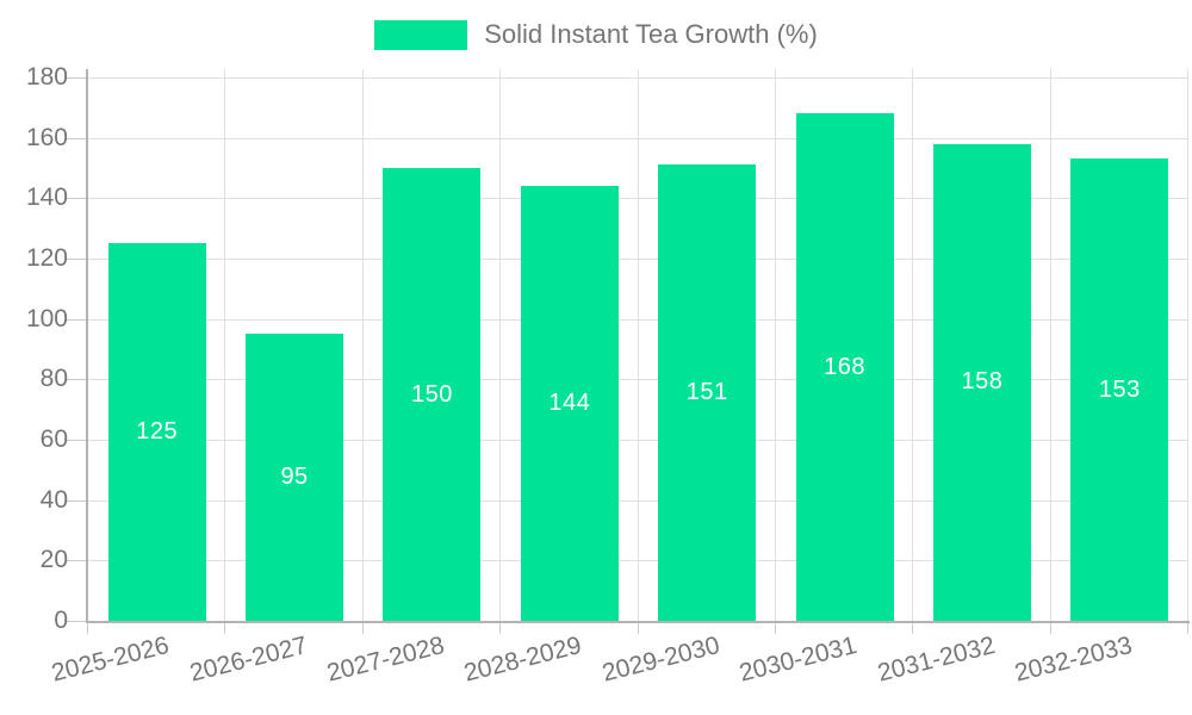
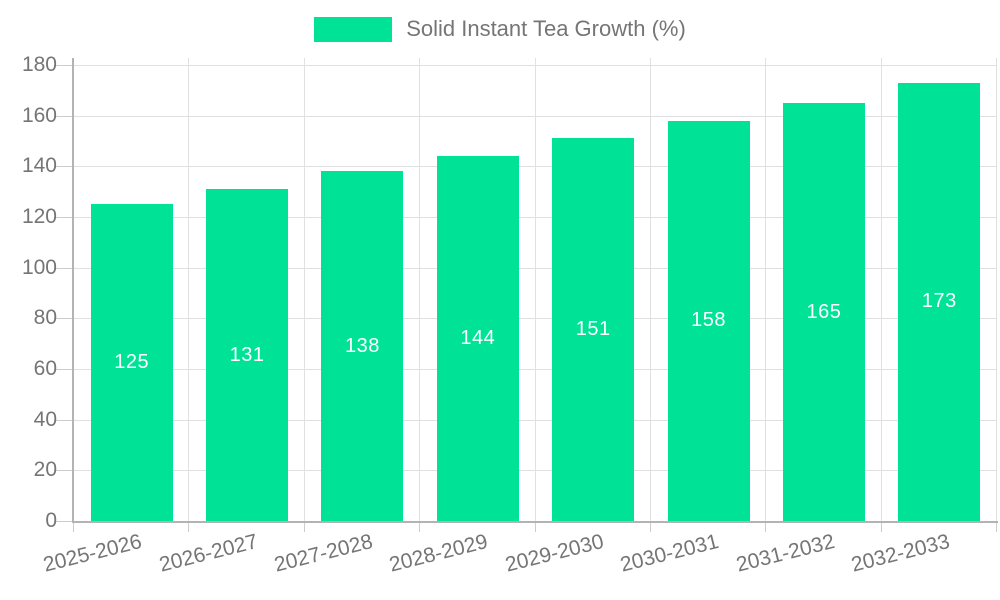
2026-2027: 95 -> 131
2027-2028: 150 -> 138
2030-2031: 168 -> 158
2031-2032: 158 -> 165
2032-2033: 153 -> 173
